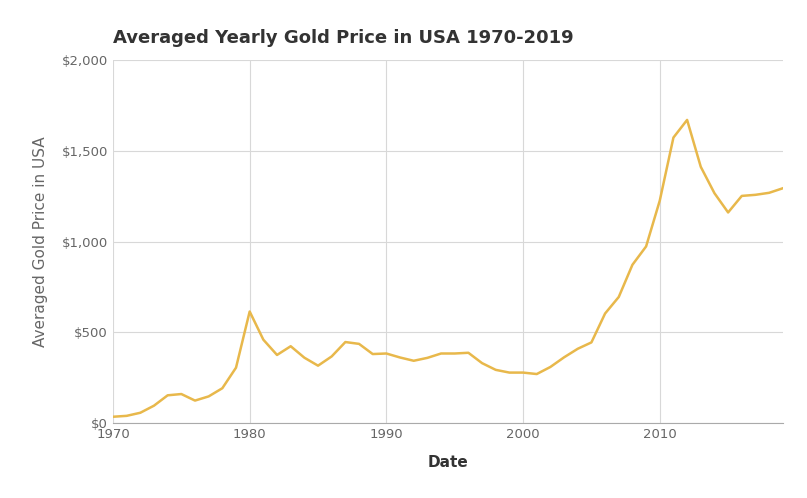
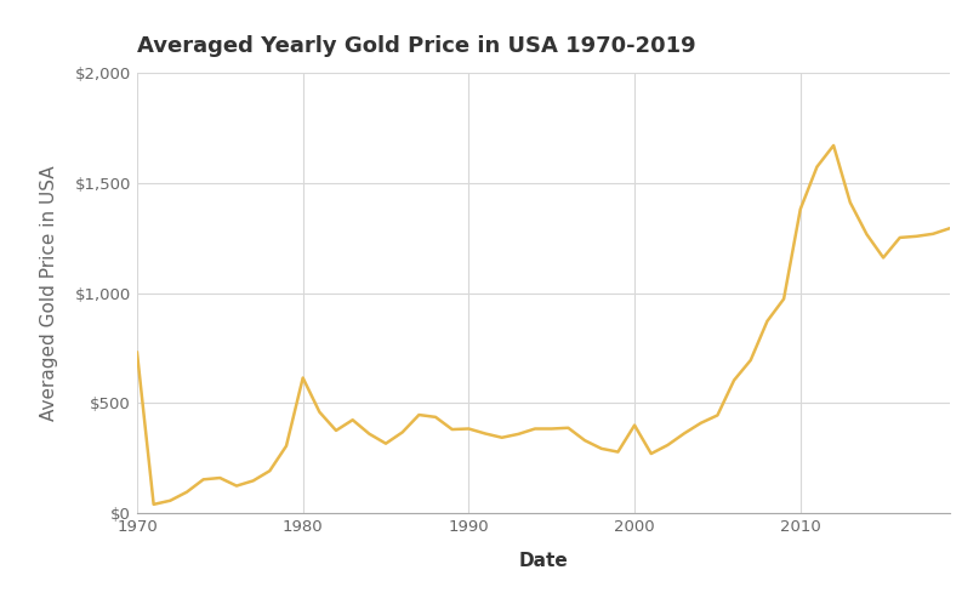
1970: $40 -> $730
2000: $280 -> $400
2010: $1,220 -> $1,380
